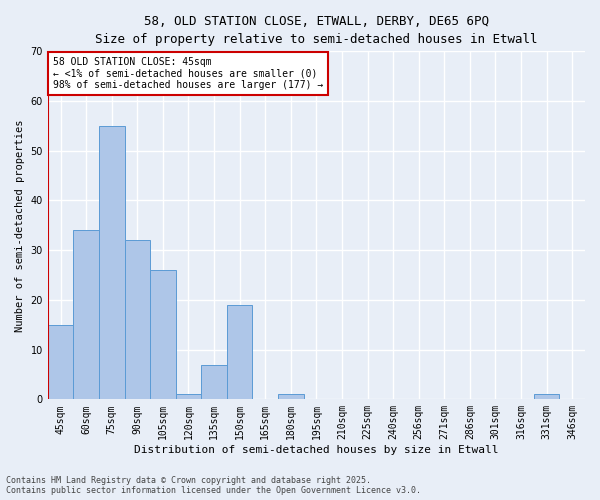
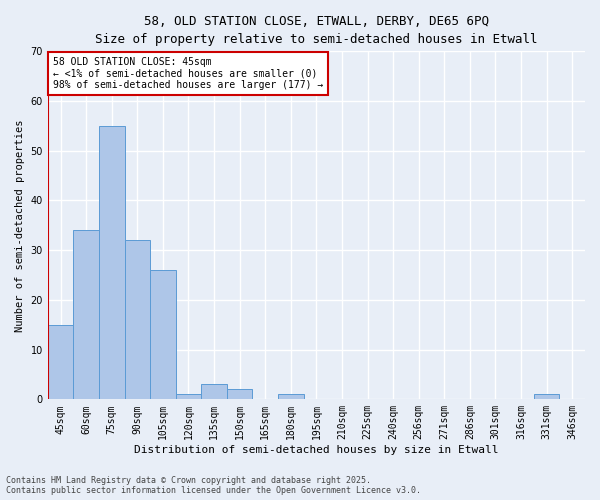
135sqm: 7 -> 3
150sqm: 19 -> 2
